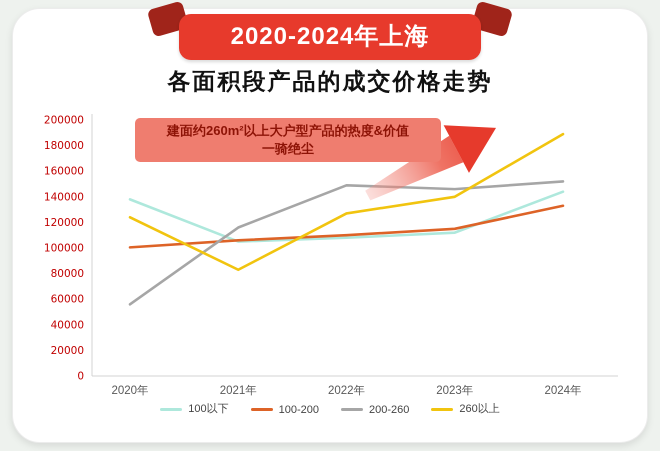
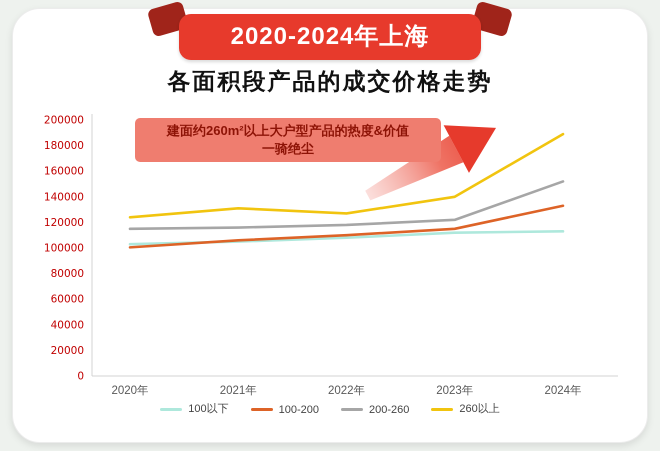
100以下/2020年: 138000 -> 103000
200-260/2020年: 56000 -> 115000
260以上/2021年: 83000 -> 131000
200-260/2022年: 149000 -> 118000
200-260/2023年: 146000 -> 122000
100以下/2024年: 144000 -> 113000
